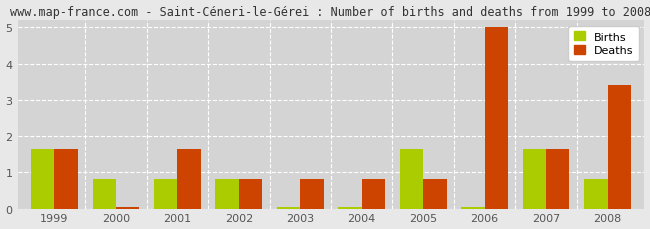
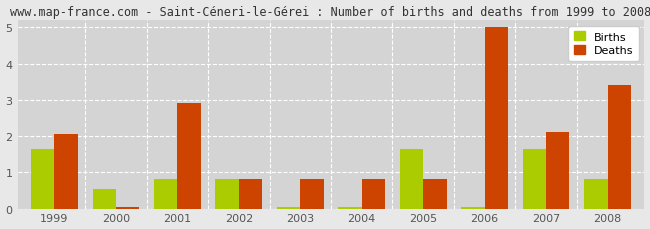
Deaths/1999: 1.65 -> 2.05
Births/2000: 0.82 -> 0.55
Deaths/2001: 1.65 -> 2.90
Deaths/2007: 1.65 -> 2.10
